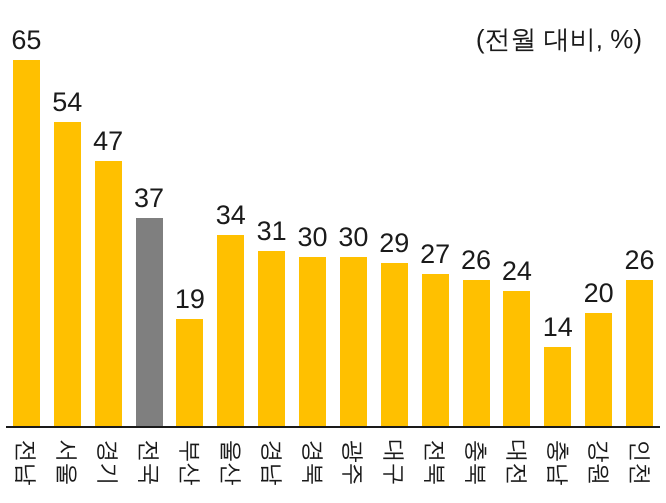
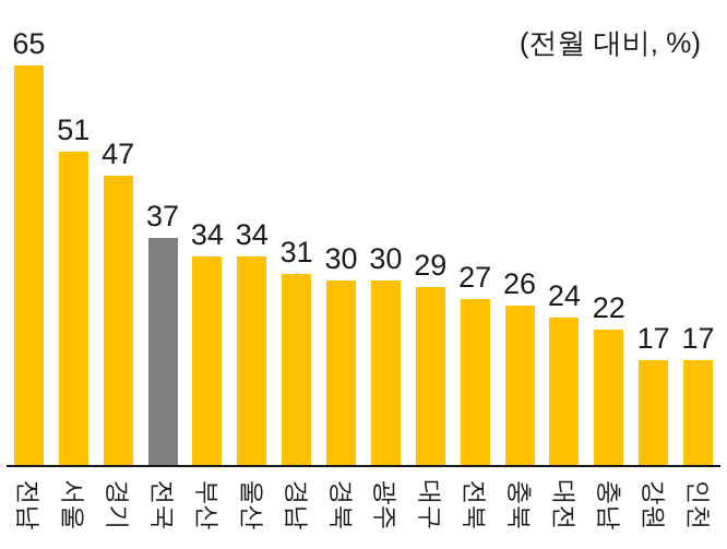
서울: 54 -> 51
부산: 19 -> 34
충남: 14 -> 22
강원: 20 -> 17
인천: 26 -> 17
